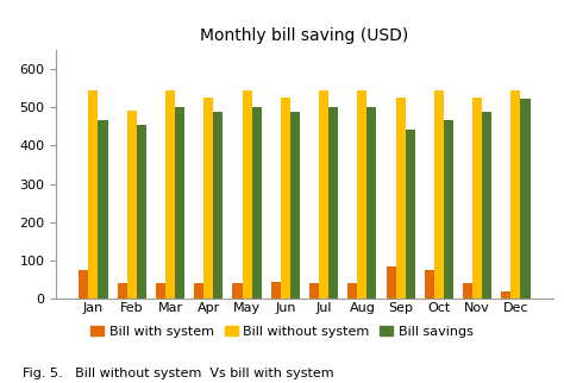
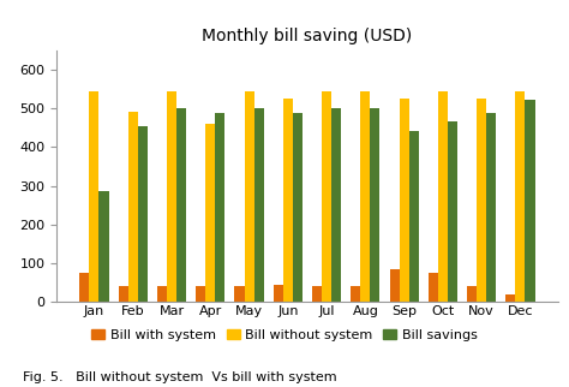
Bill savings/Jan: 465 -> 285
Bill without system/Apr: 525 -> 460
